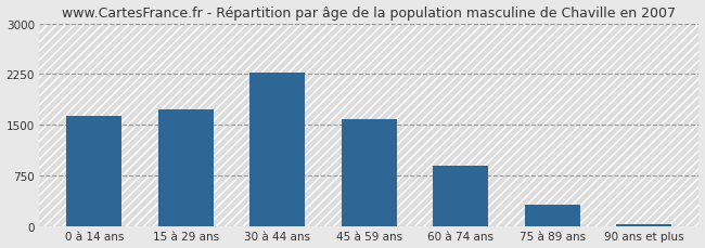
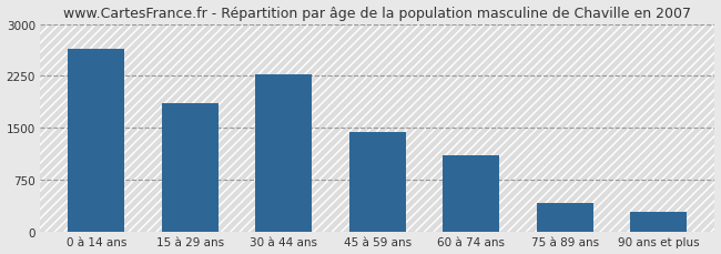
0 à 14 ans: 1630 -> 2640
15 à 29 ans: 1730 -> 1860
45 à 59 ans: 1580 -> 1440
60 à 74 ans: 900 -> 1100
75 à 89 ans: 330 -> 420
90 ans et plus: 40 -> 300
